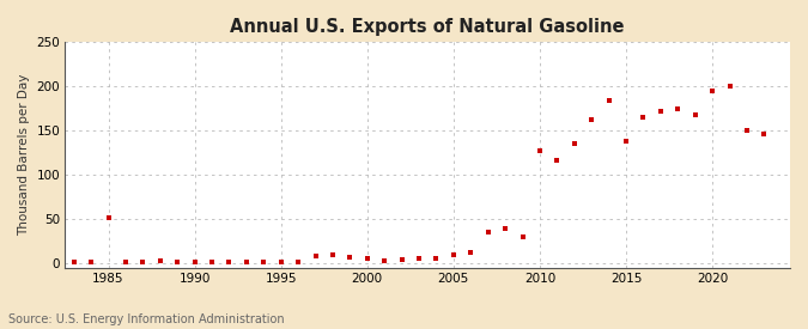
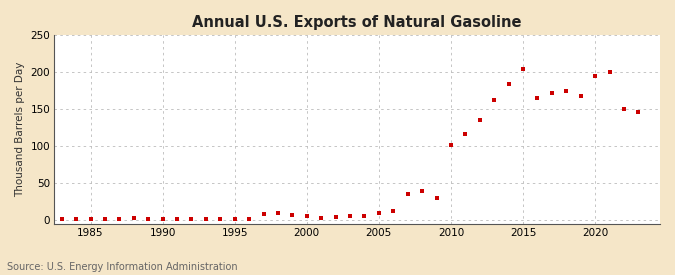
1985: 52 -> 2
2010: 128 -> 102
2015: 138 -> 204
